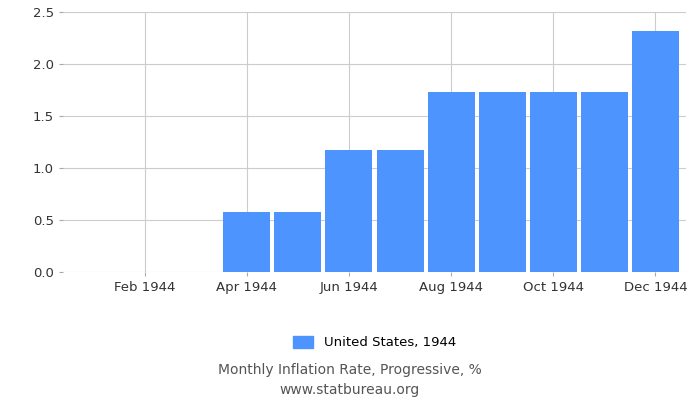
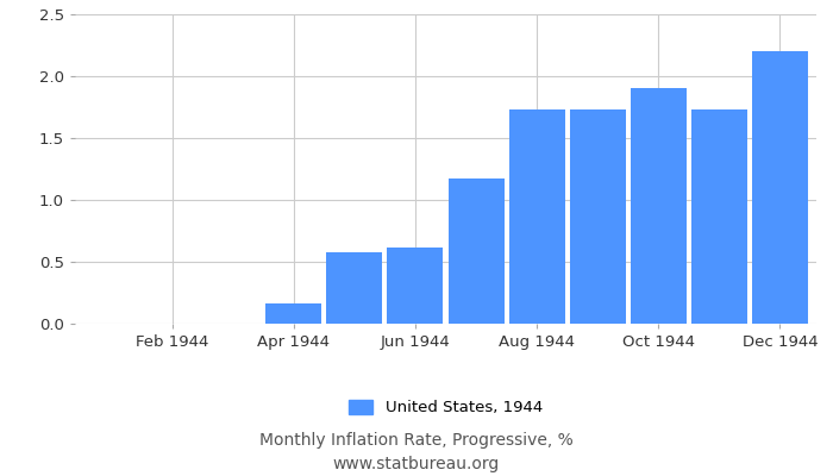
Apr 1944: 0.58 -> 0.16
Jun 1944: 1.17 -> 0.62
Oct 1944: 1.73 -> 1.90
Dec 1944: 2.32 -> 2.20
